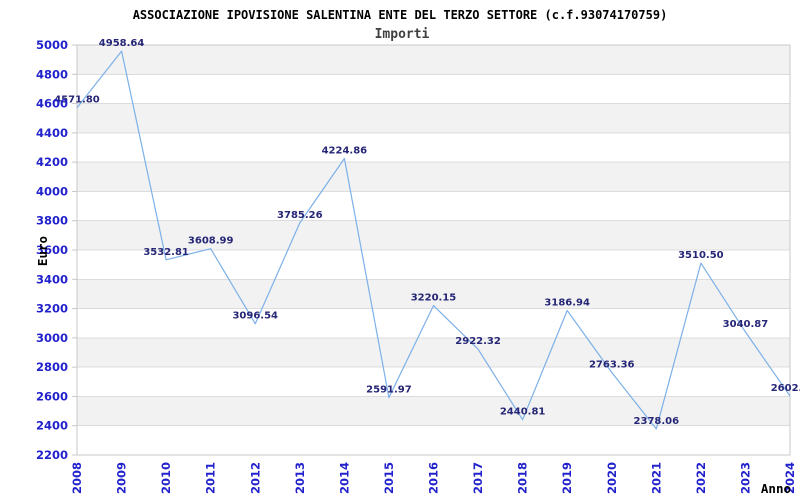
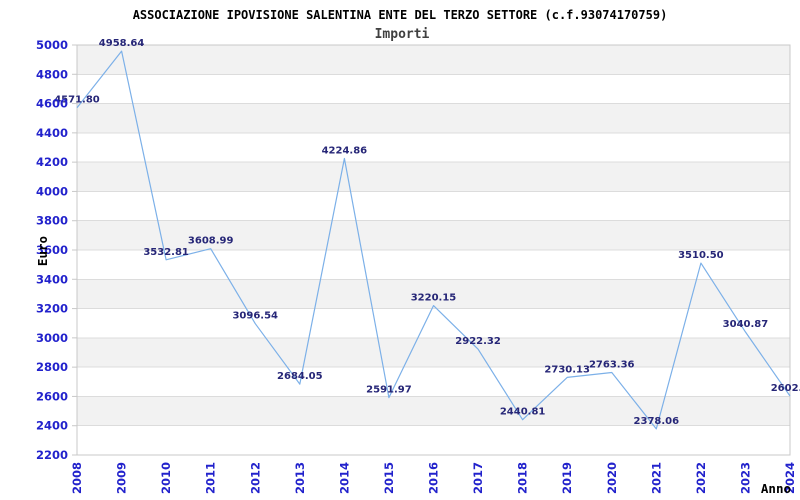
2013: 3785.26 -> 2684.05
2019: 3186.94 -> 2730.13
